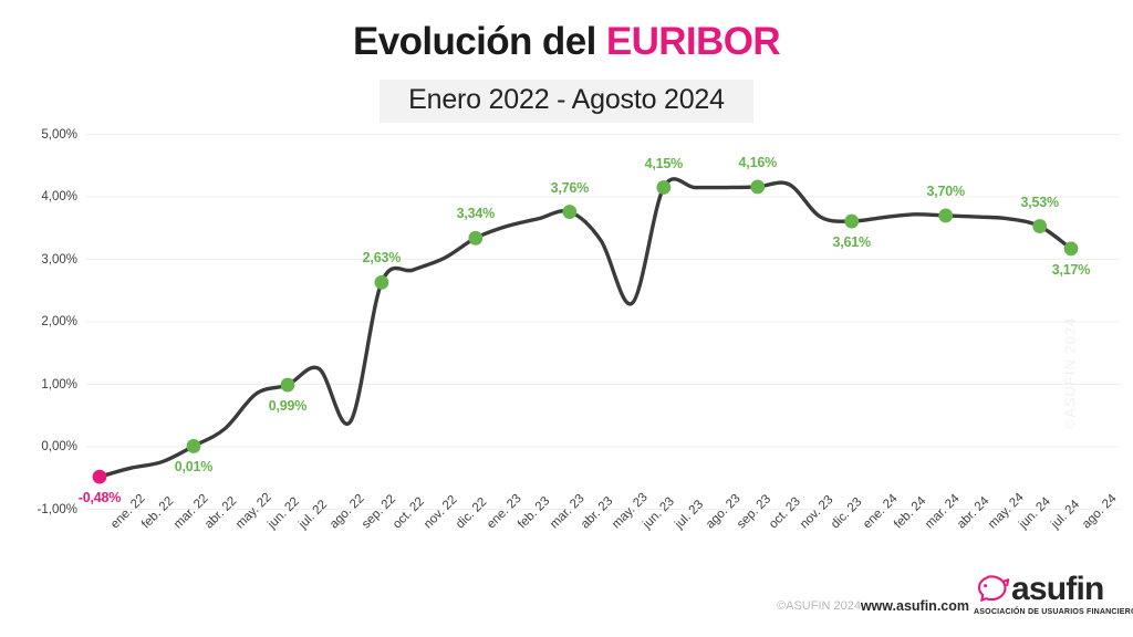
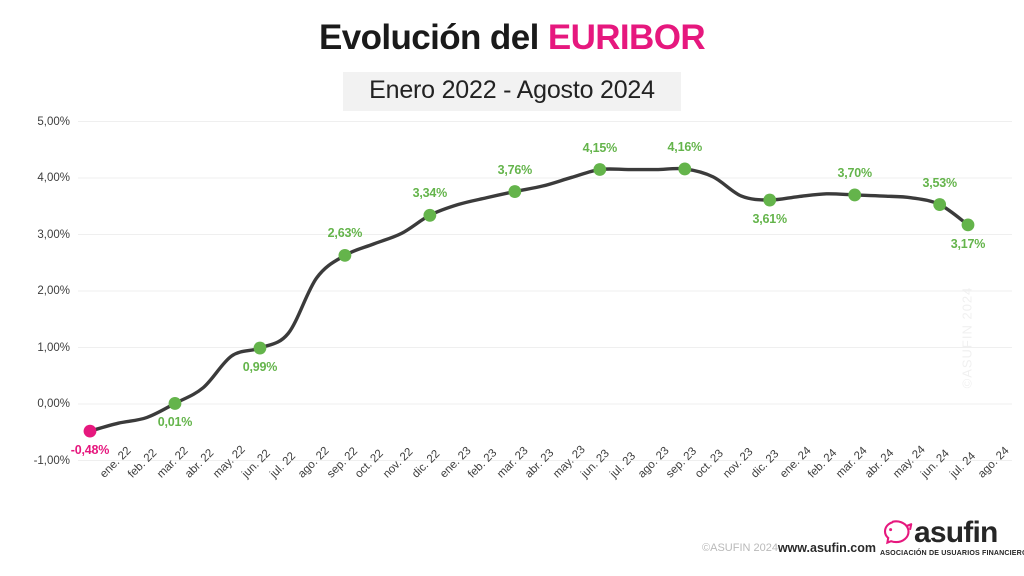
sep. 22: 0,4% -> 2,2%
may. 23: 3,3% -> 3,9%
jun. 23: 2,3% -> 4,0%
nov. 23: 4,2% -> 4,0%
